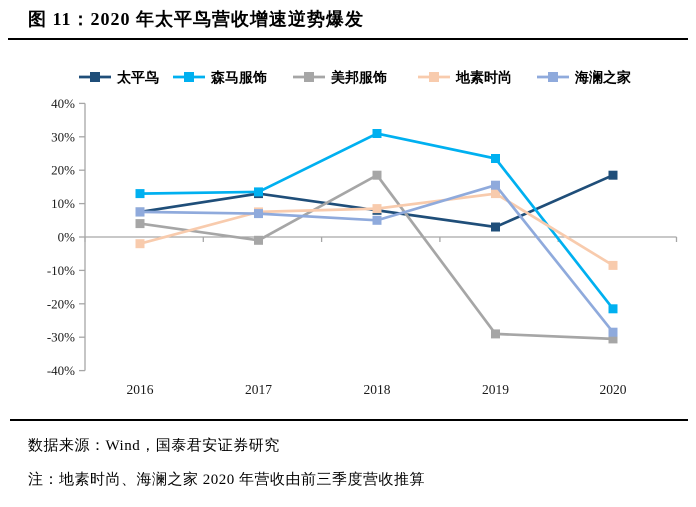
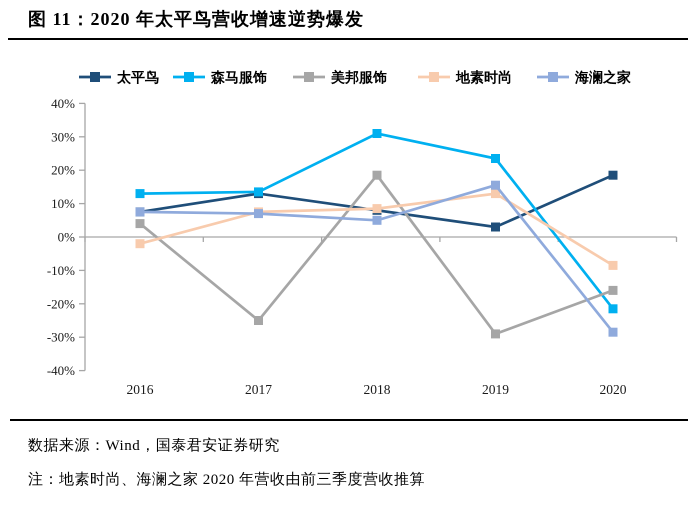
美邦服饰/2017: -1% -> -25%
美邦服饰/2020: -30% -> -16%
